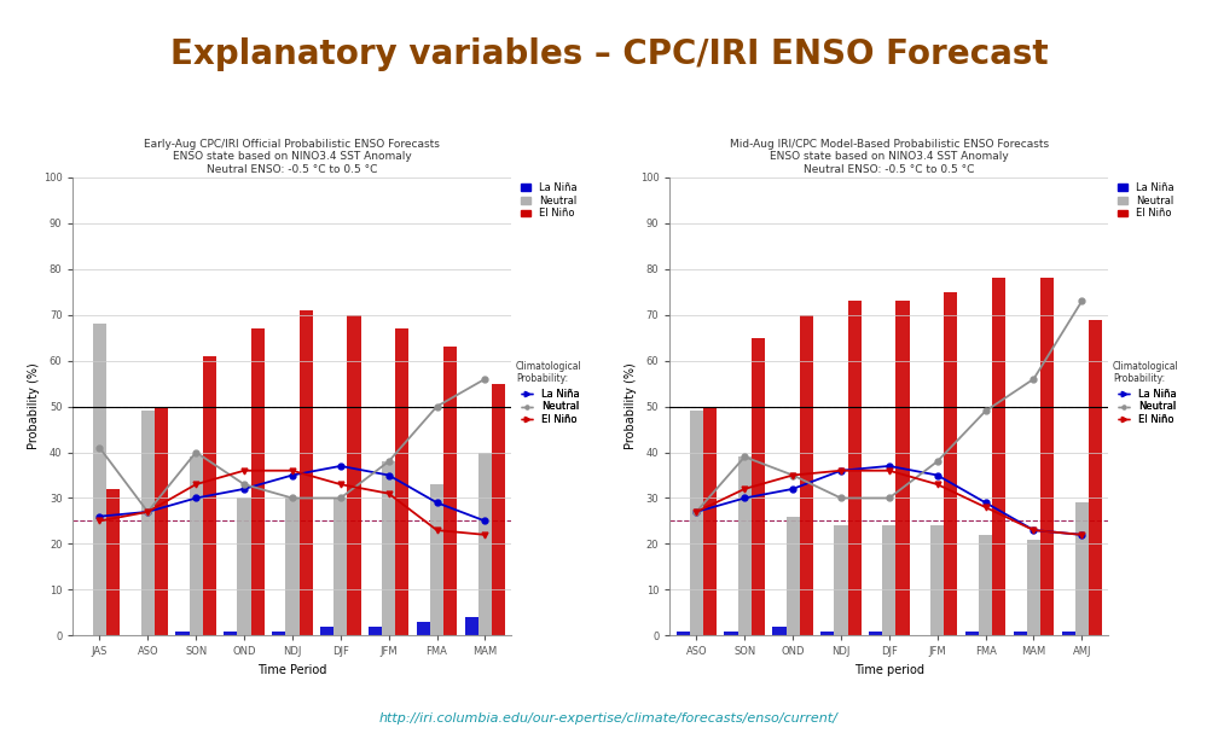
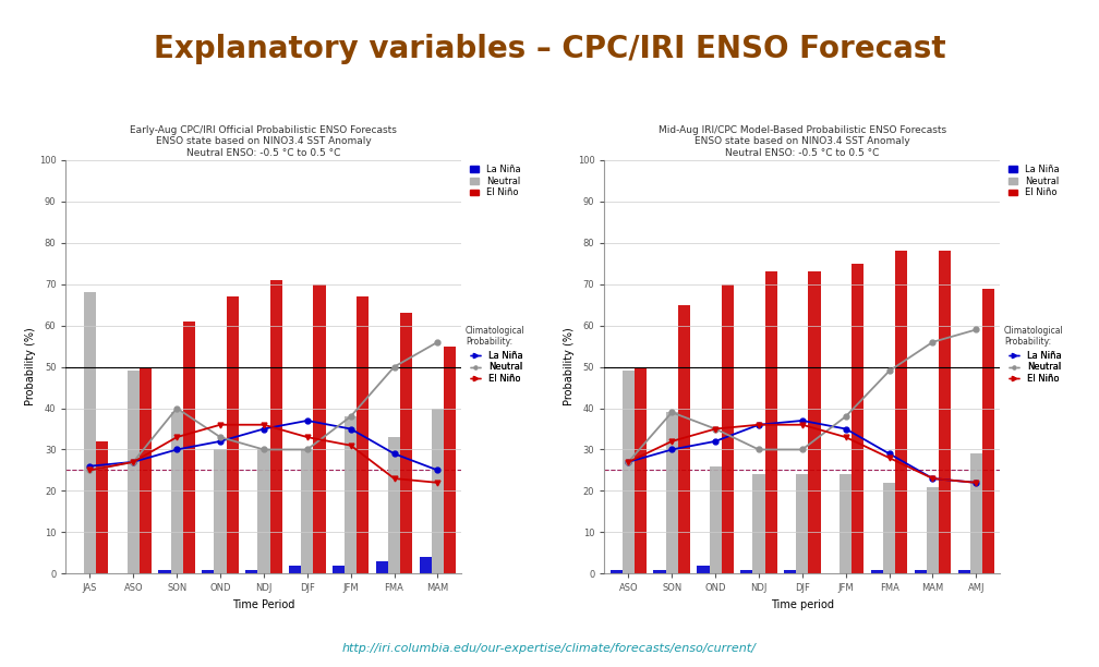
Neutral/JAS: 41 -> 25
Neutral/AMJ: 73 -> 59
